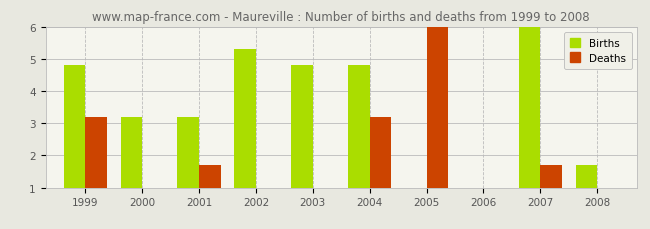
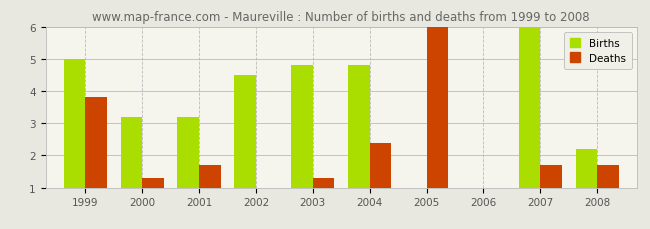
Births/1999: 4.8 -> 5.0
Deaths/1999: 3.2 -> 3.8
Deaths/2000: 1.0 -> 1.3
Births/2002: 5.3 -> 4.5
Deaths/2003: 1.0 -> 1.3
Deaths/2004: 3.2 -> 2.4
Births/2008: 1.7 -> 2.2
Deaths/2008: 1.0 -> 1.7
